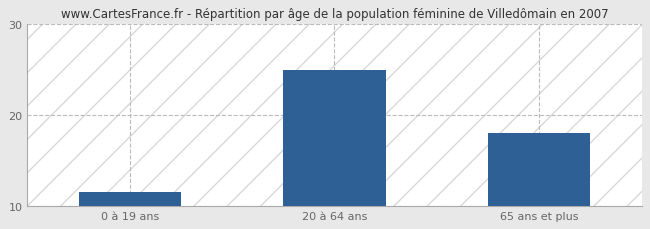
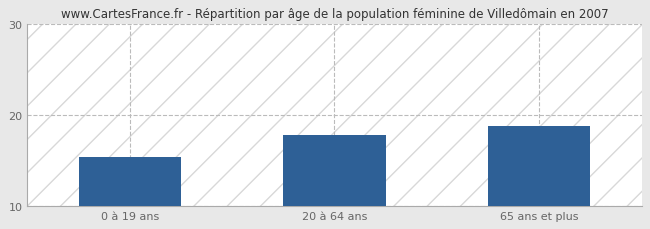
0 à 19 ans: 11.5 -> 15.4
20 à 64 ans: 25.0 -> 17.8
65 ans et plus: 18.0 -> 18.8
